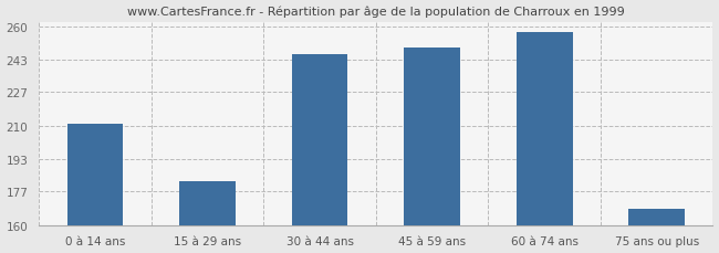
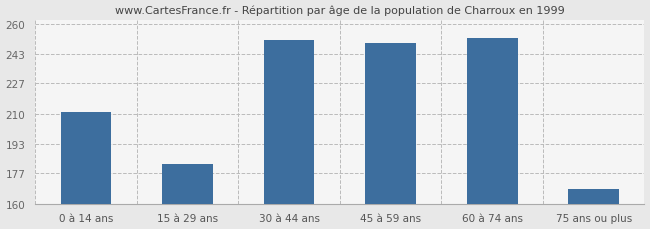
30 à 44 ans: 246 -> 251
60 à 74 ans: 257 -> 252
